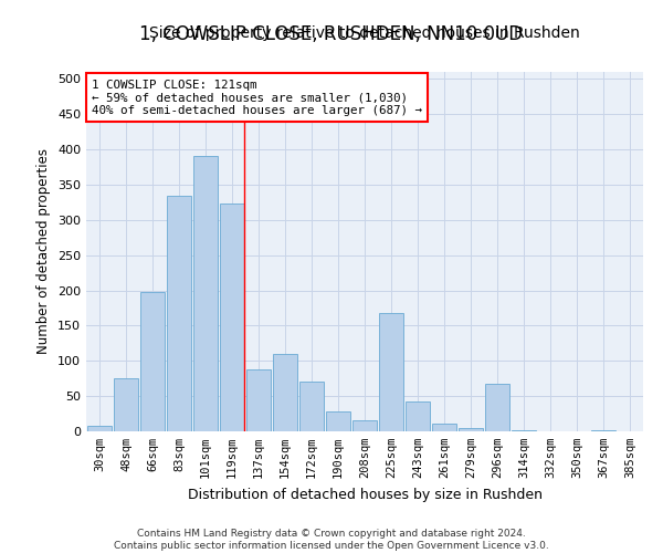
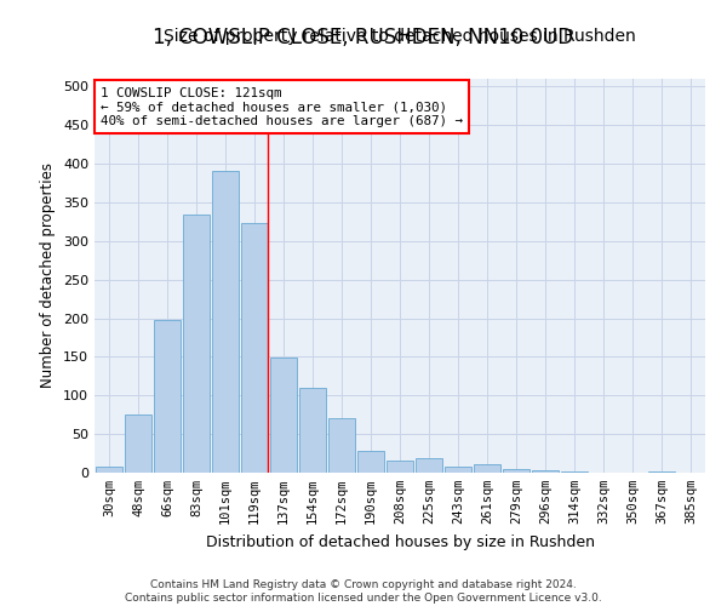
137sqm: 88 -> 149
225sqm: 168 -> 19
243sqm: 42 -> 8
296sqm: 68 -> 3
